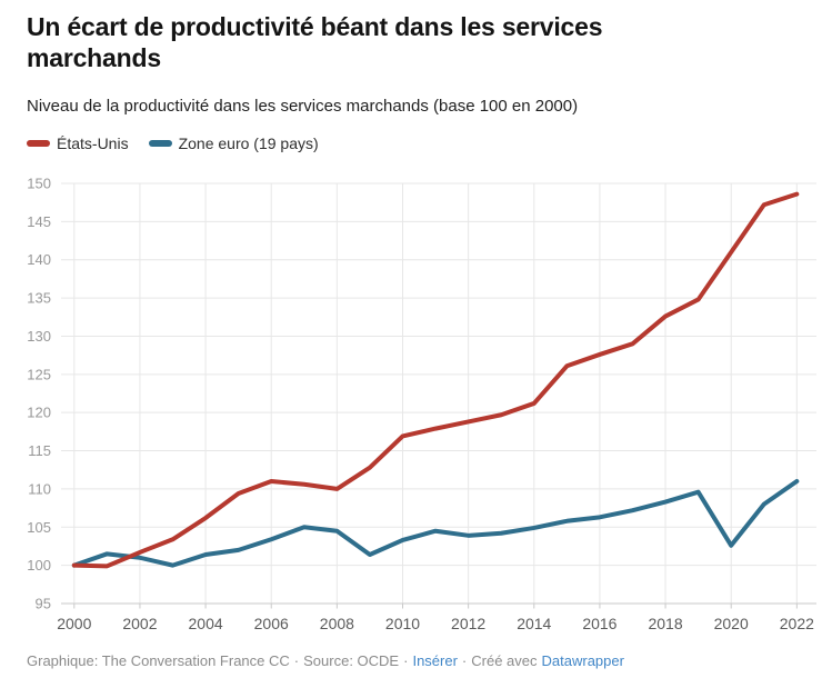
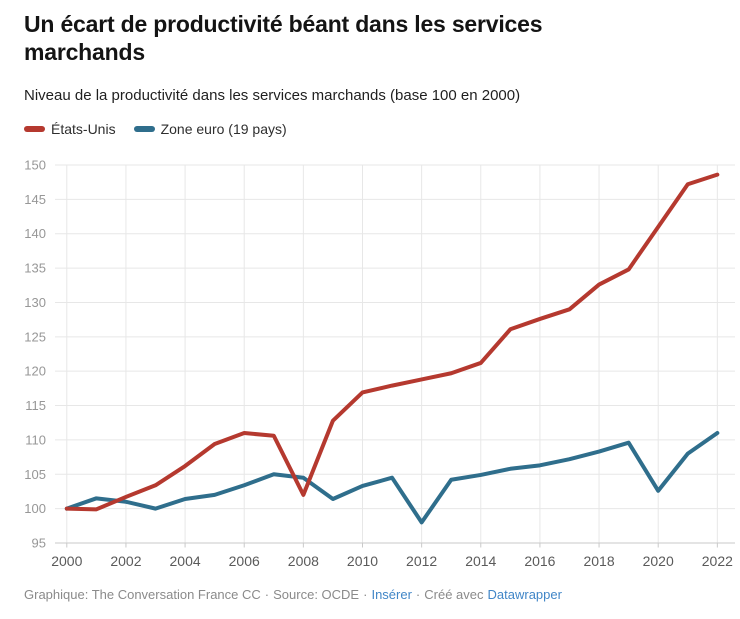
États-Unis/2008: 110 -> 102
Zone euro (19 pays)/2012: 104 -> 98
